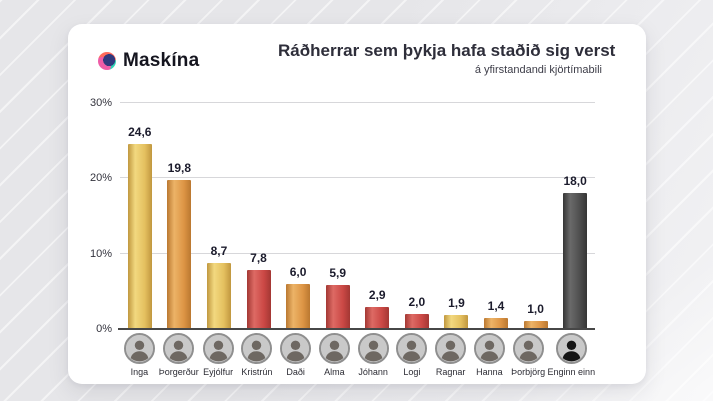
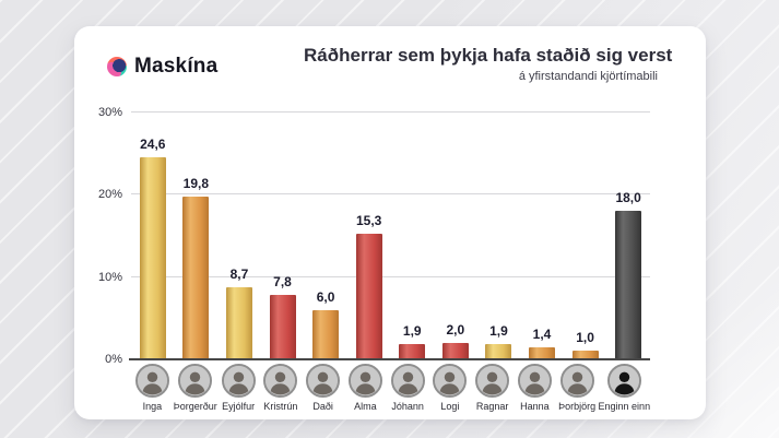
Alma: 5,9 -> 15,3
Jóhann: 2,9 -> 1,9
